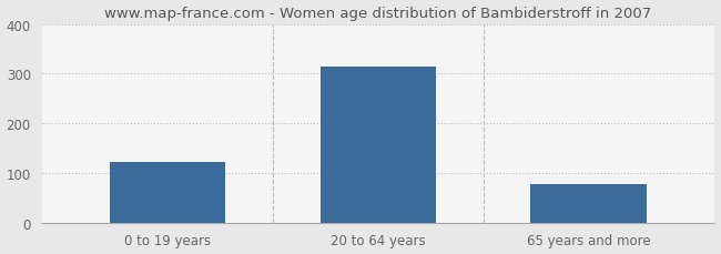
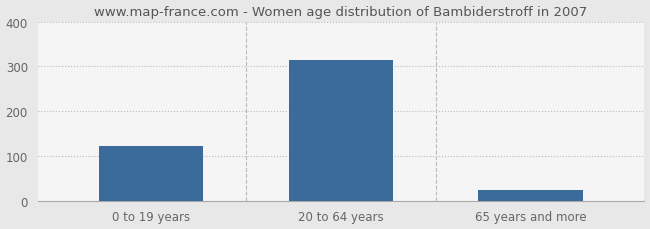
65 years and more: 78 -> 25
